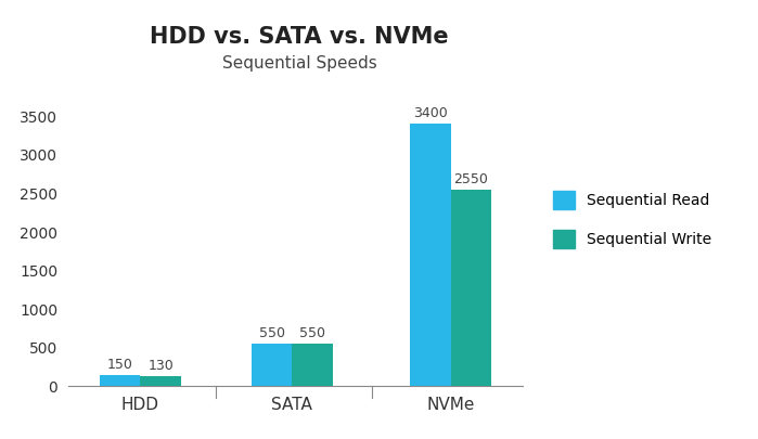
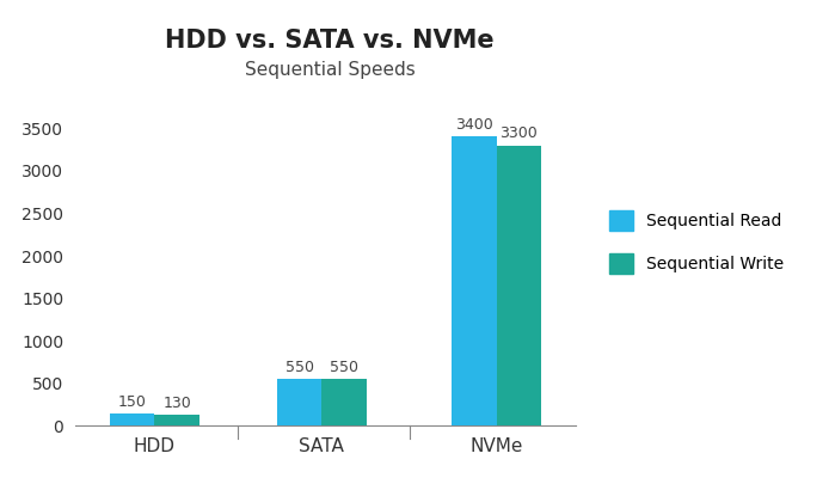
Sequential Write/NVMe: 2550 -> 3300
